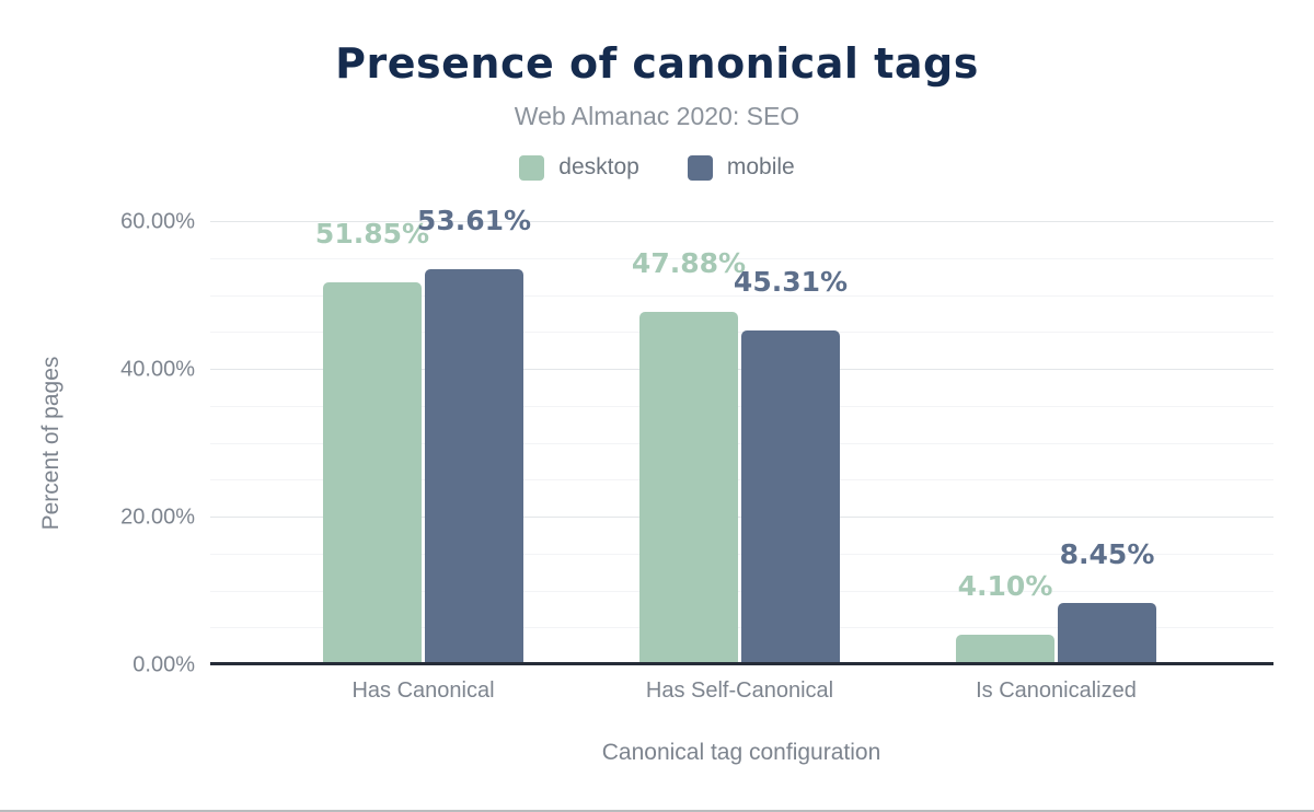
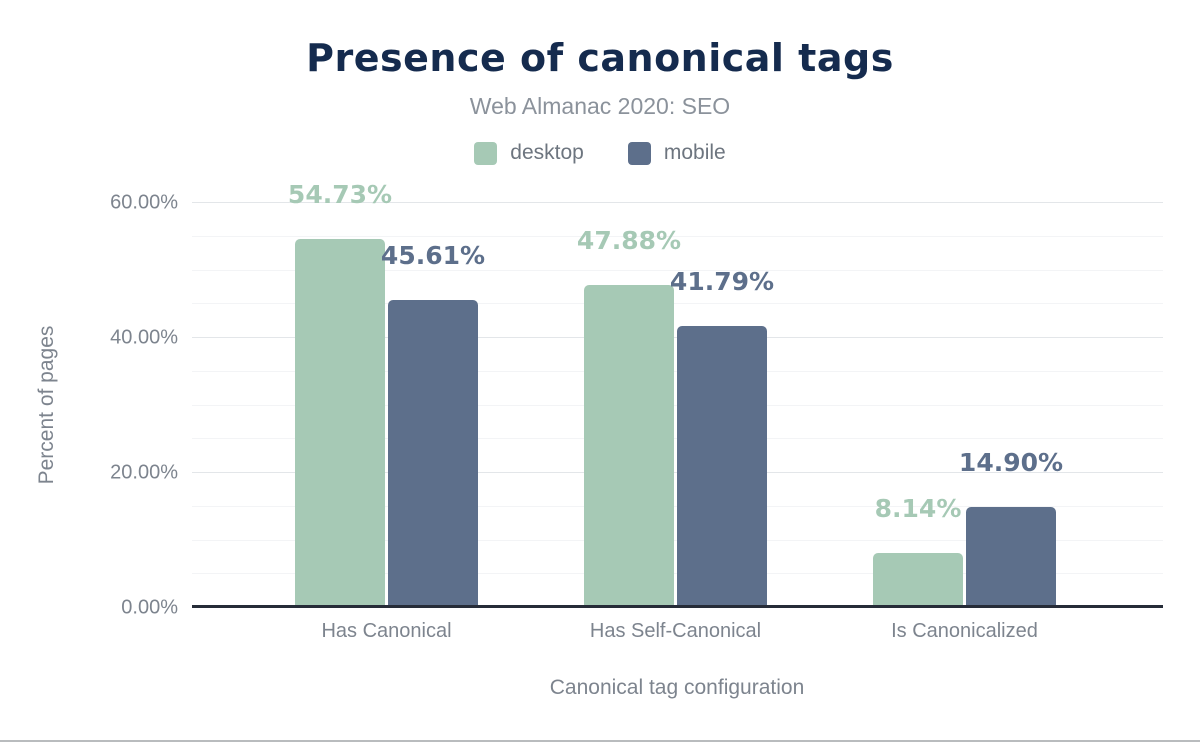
desktop/Has Canonical: 51.85% -> 54.73%
mobile/Has Canonical: 53.61% -> 45.61%
mobile/Has Self-Canonical: 45.31% -> 41.79%
desktop/Is Canonicalized: 4.10% -> 8.14%
mobile/Is Canonicalized: 8.45% -> 14.90%
